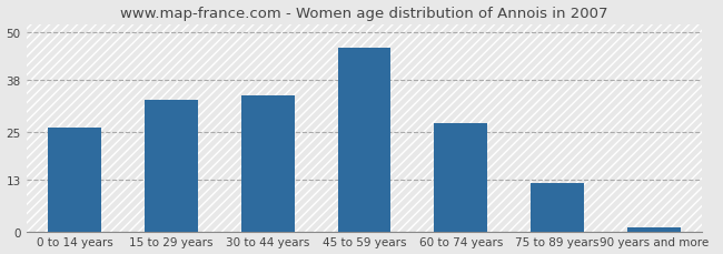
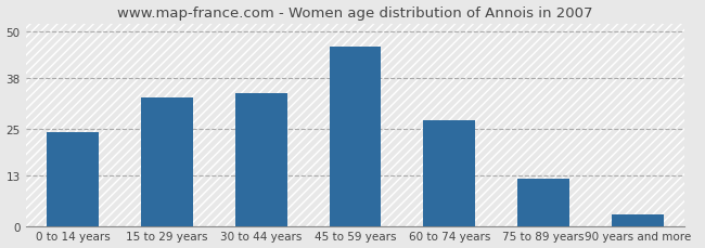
0 to 14 years: 26 -> 24
90 years and more: 1 -> 3
